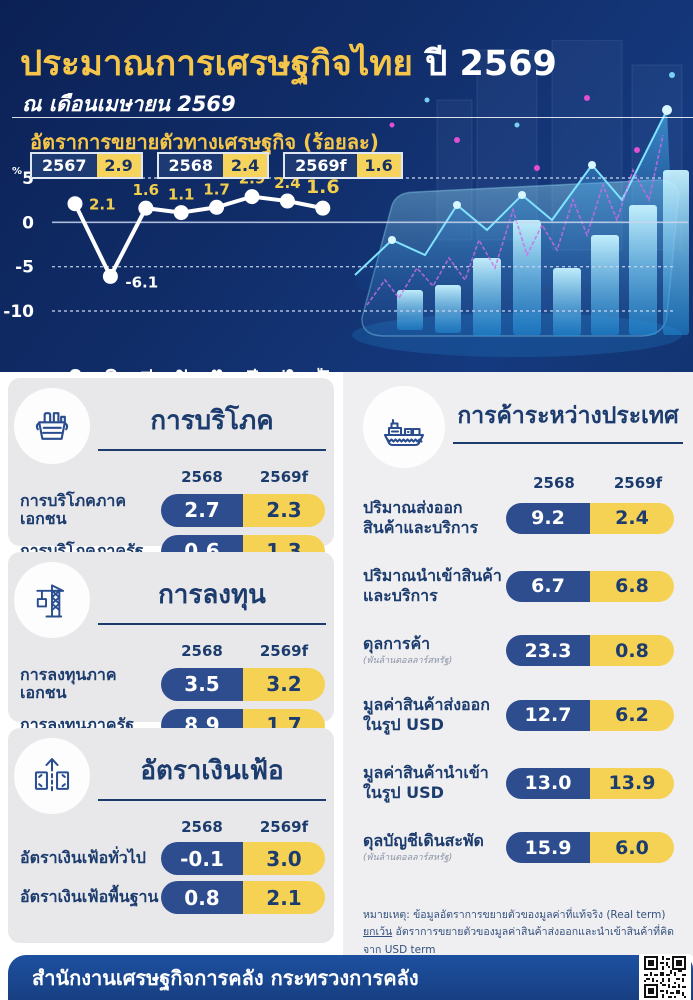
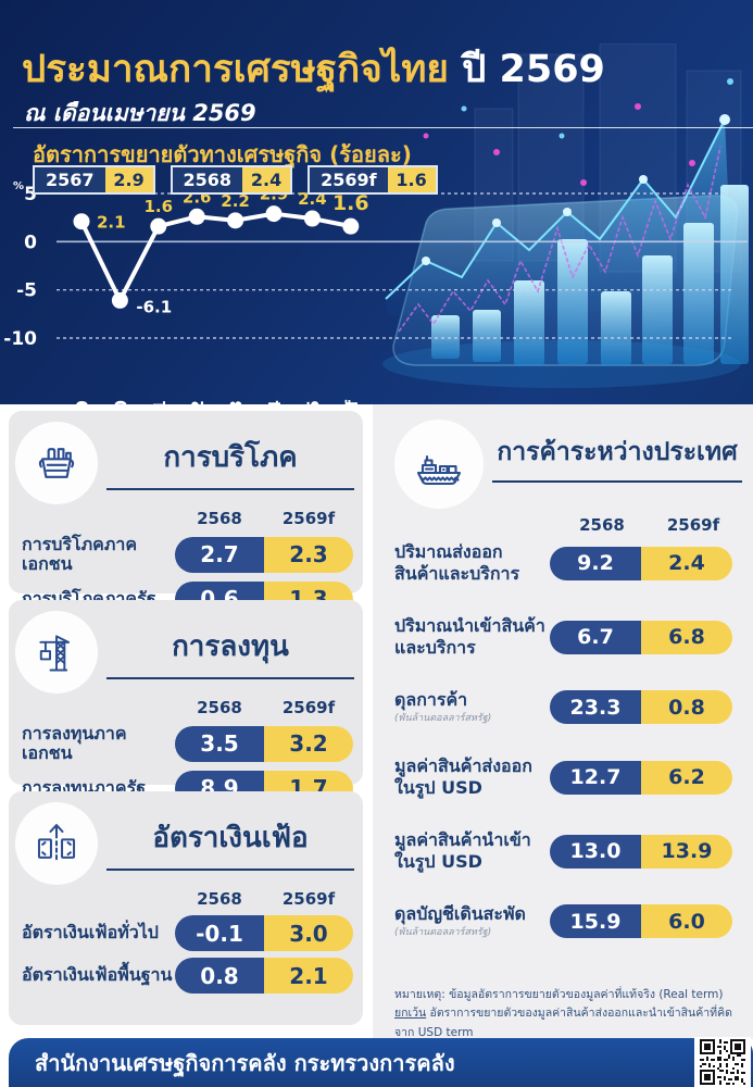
2022: 1.1 -> 2.6
2023: 1.7 -> 2.2
